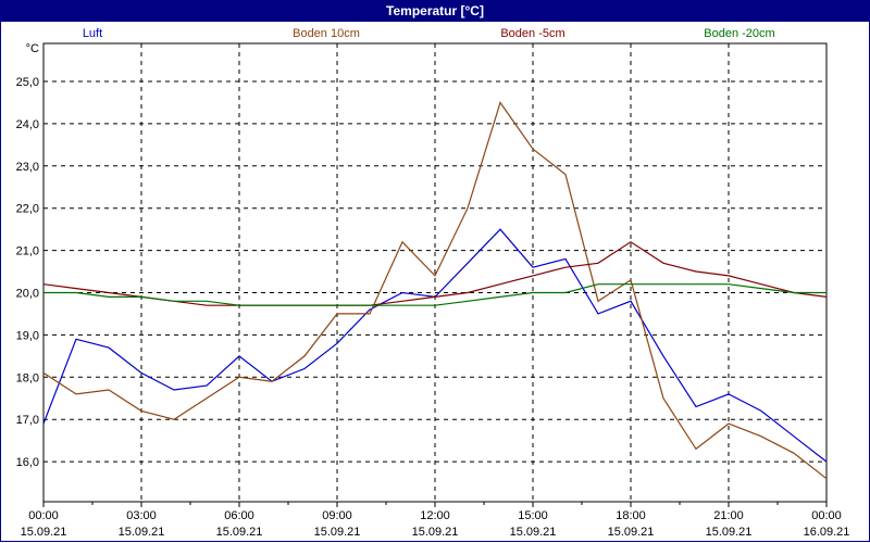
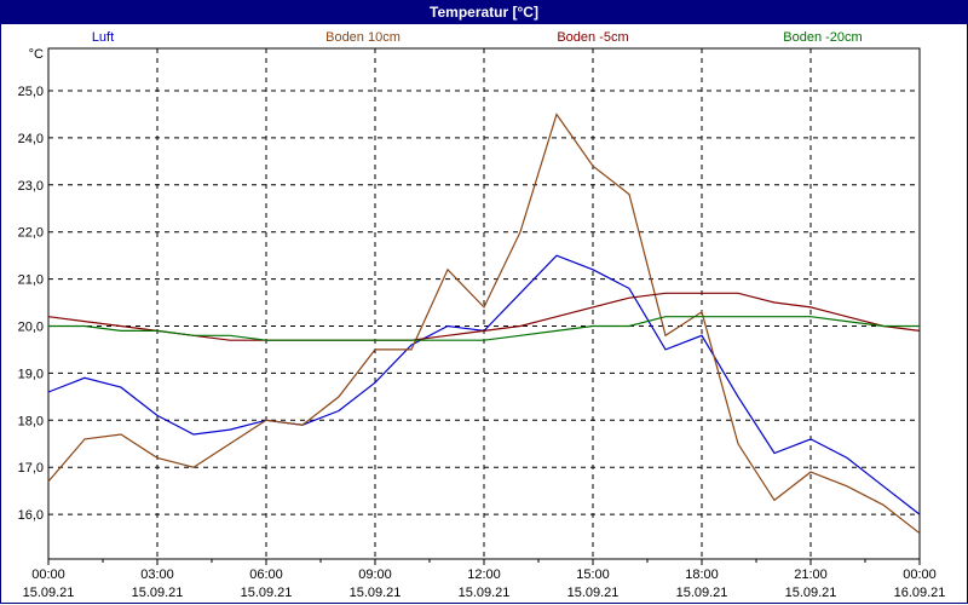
Luft/00:00: 16,9 -> 18,6
Boden 10cm/00:00: 18,1 -> 16,7
Luft/06:00: 18,5 -> 18,0
Luft/15:00: 20,6 -> 21,2
Boden -5cm/18:00: 21,2 -> 20,7
